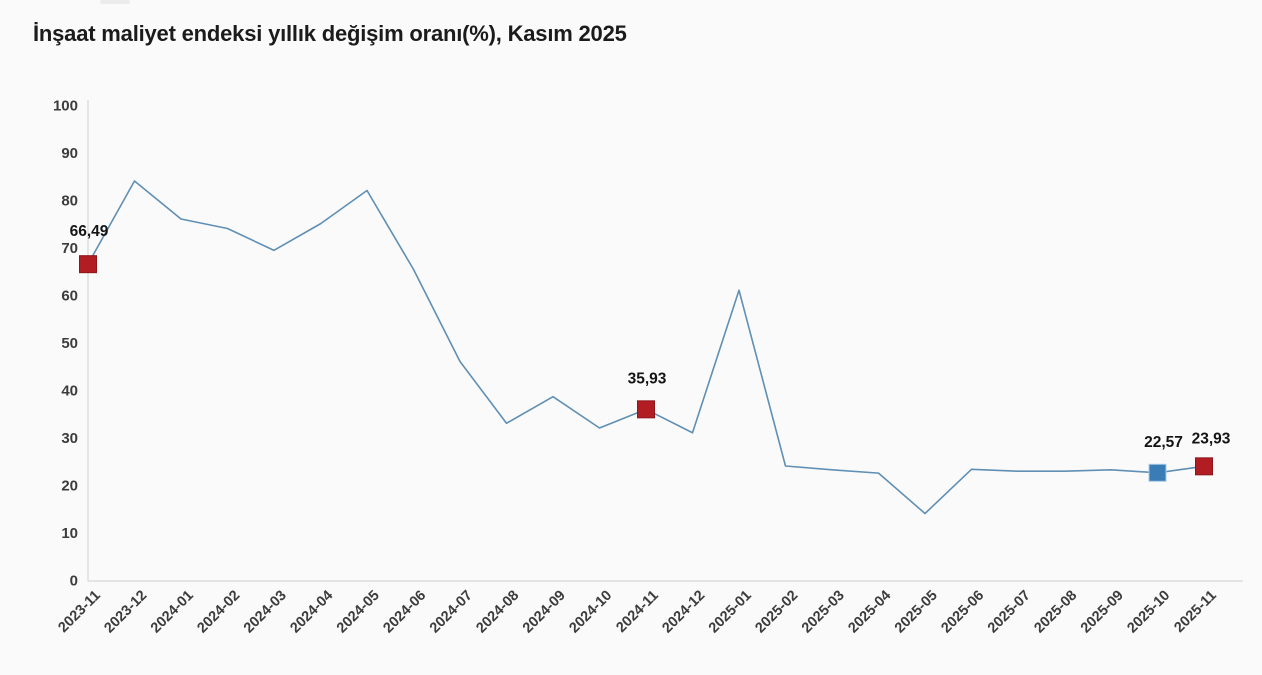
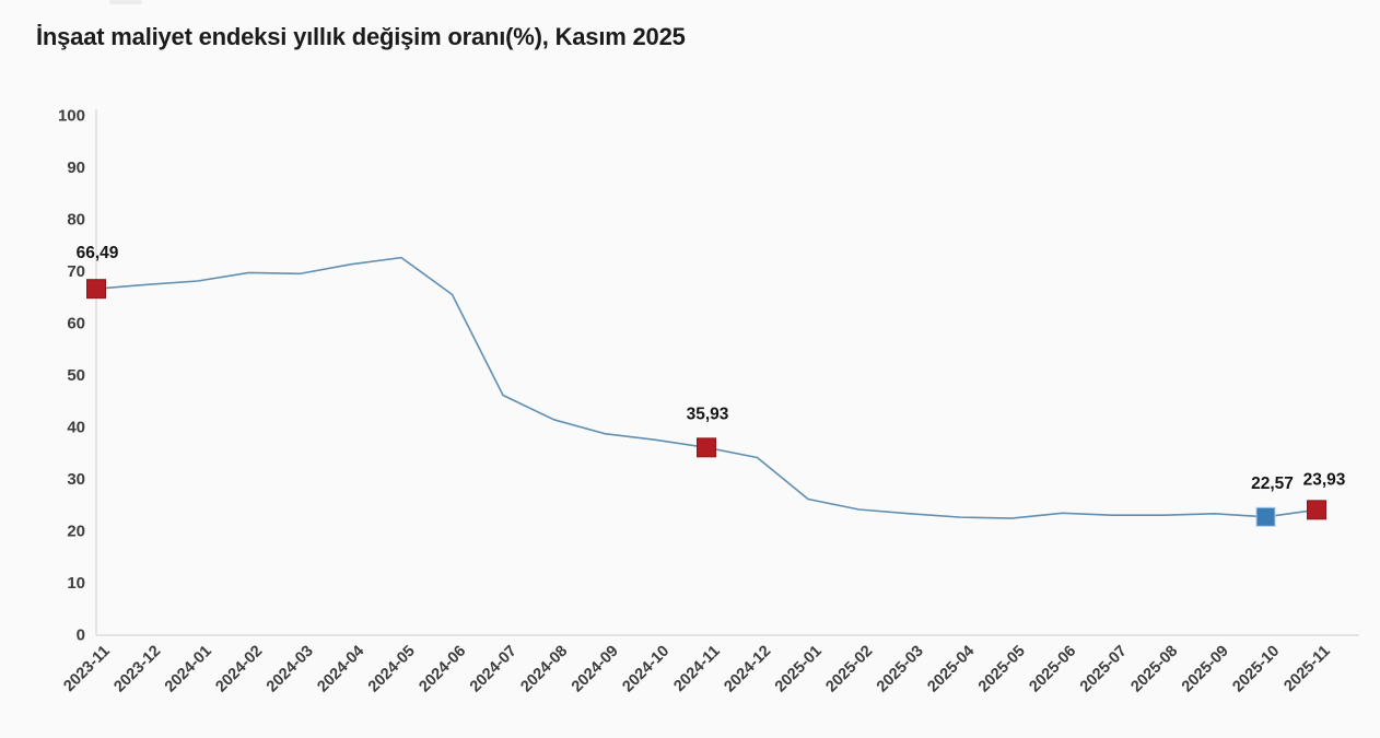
2023-12: 84 -> 67
2024-01: 76 -> 68
2024-02: 74 -> 70
2024-04: 75 -> 71
2024-05: 82 -> 72
2024-08: 33 -> 41
2024-10: 32 -> 37
2024-12: 31 -> 34
2025-01: 61 -> 26
2025-05: 14 -> 22
